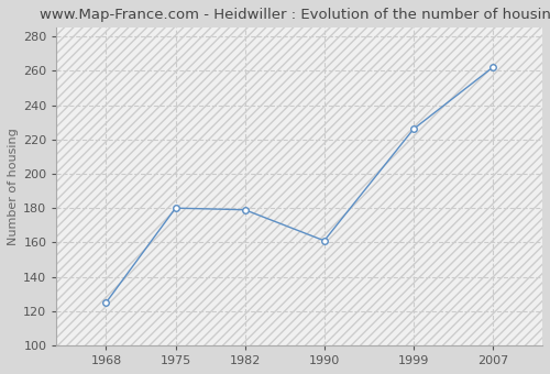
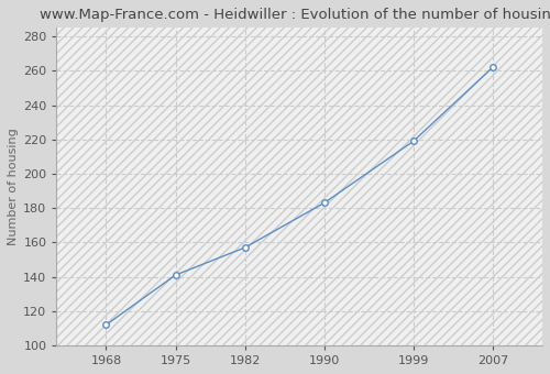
1968: 125 -> 112
1975: 180 -> 141
1982: 179 -> 157
1990: 161 -> 183
1999: 226 -> 219
